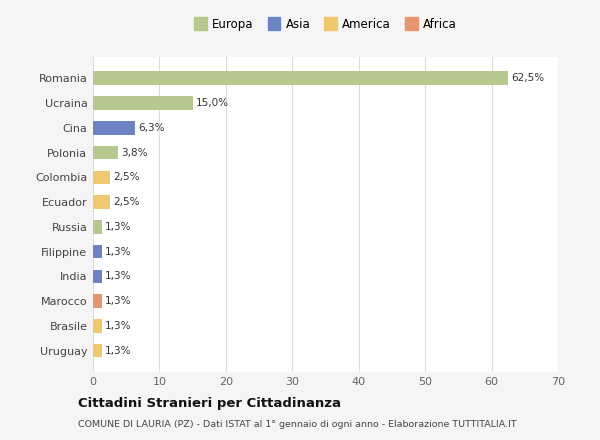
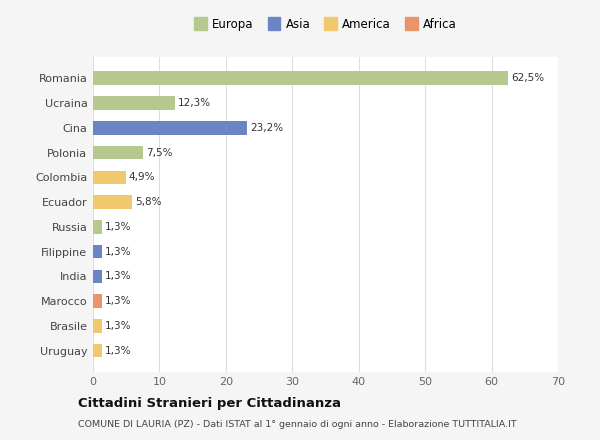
Ucraina: 15,0% -> 12,3%
Cina: 6,3% -> 23,2%
Polonia: 3,8% -> 7,5%
Colombia: 2,5% -> 4,9%
Ecuador: 2,5% -> 5,8%
